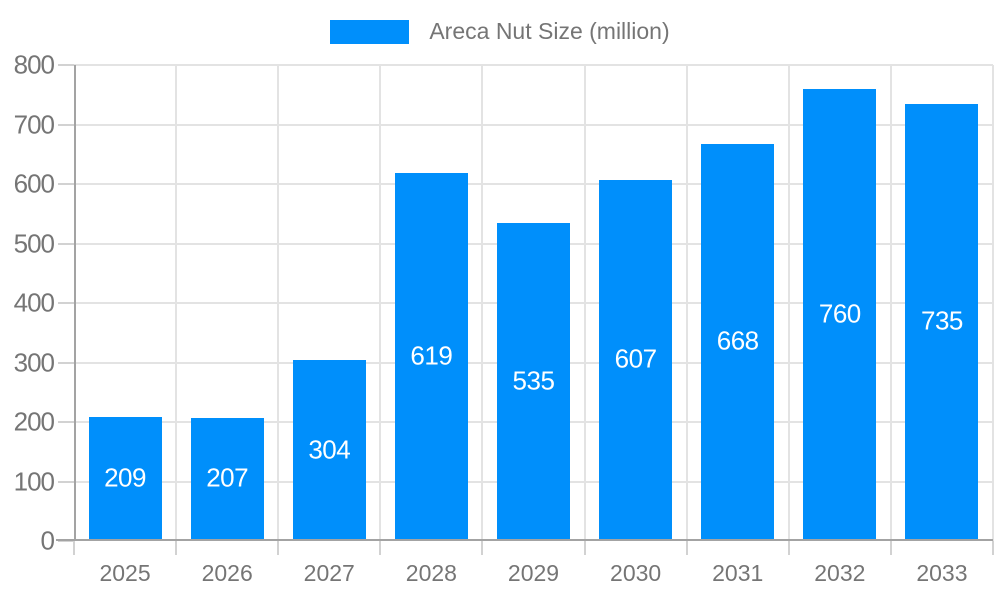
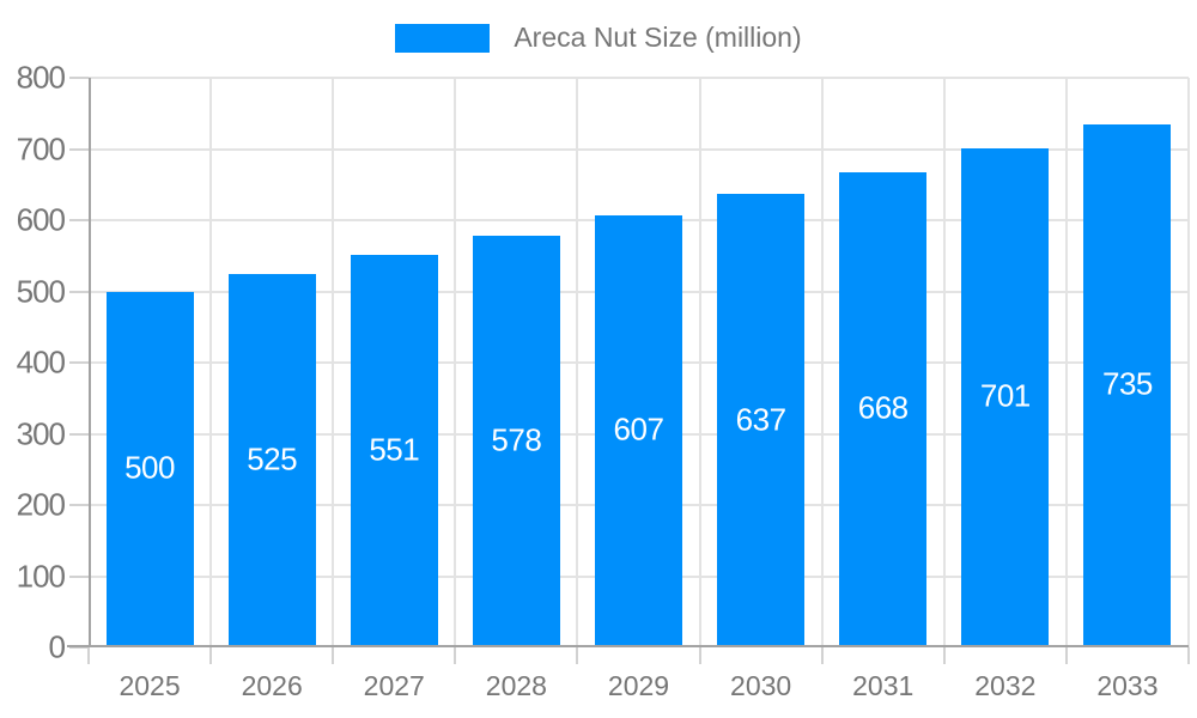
2025: 209 -> 500
2026: 207 -> 525
2027: 304 -> 551
2028: 619 -> 578
2029: 535 -> 607
2030: 607 -> 637
2032: 760 -> 701
